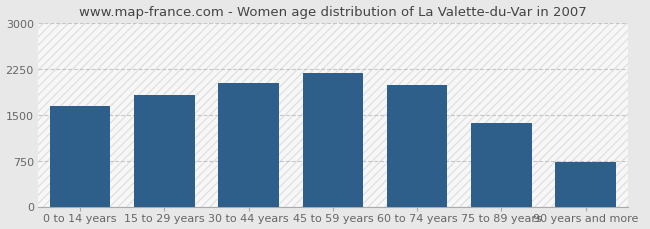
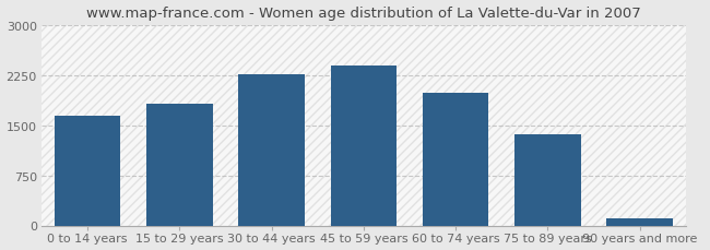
30 to 44 years: 2020 -> 2270
45 to 59 years: 2180 -> 2390
90 years and more: 720 -> 100
